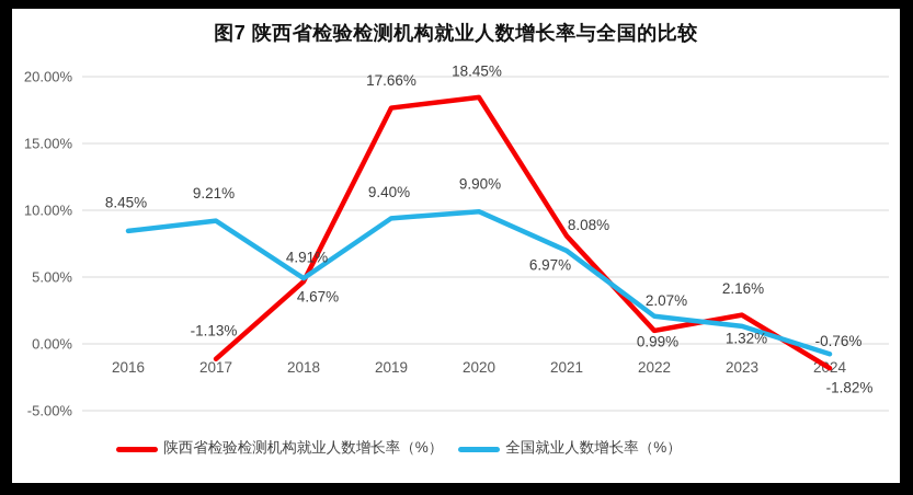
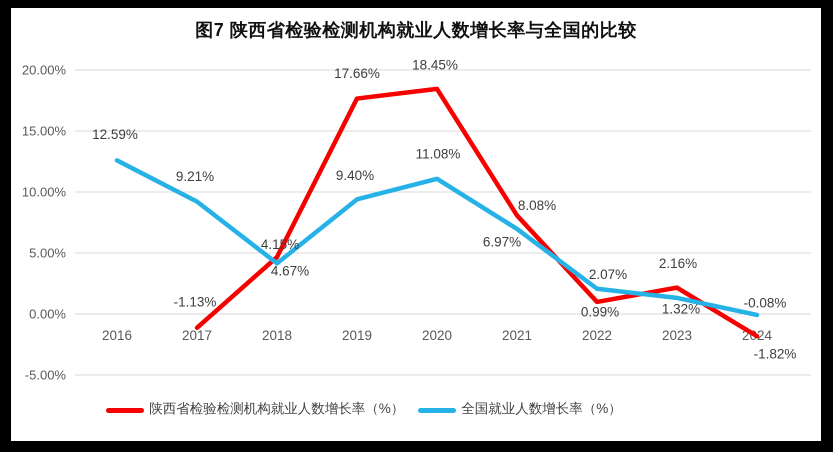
全国就业人数增长率（%）/2016: 8.45% -> 12.59%
全国就业人数增长率（%）/2018: 4.91% -> 4.15%
全国就业人数增长率（%）/2020: 9.90% -> 11.08%
全国就业人数增长率（%）/2024: -0.76% -> -0.08%
